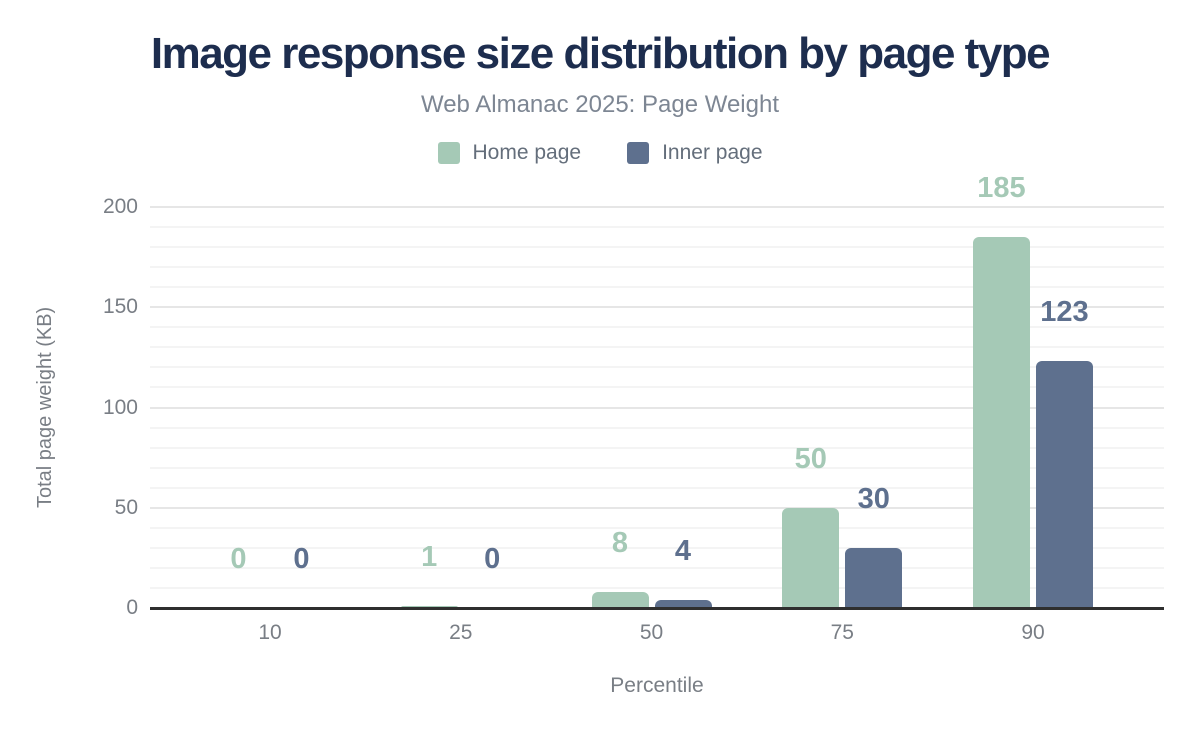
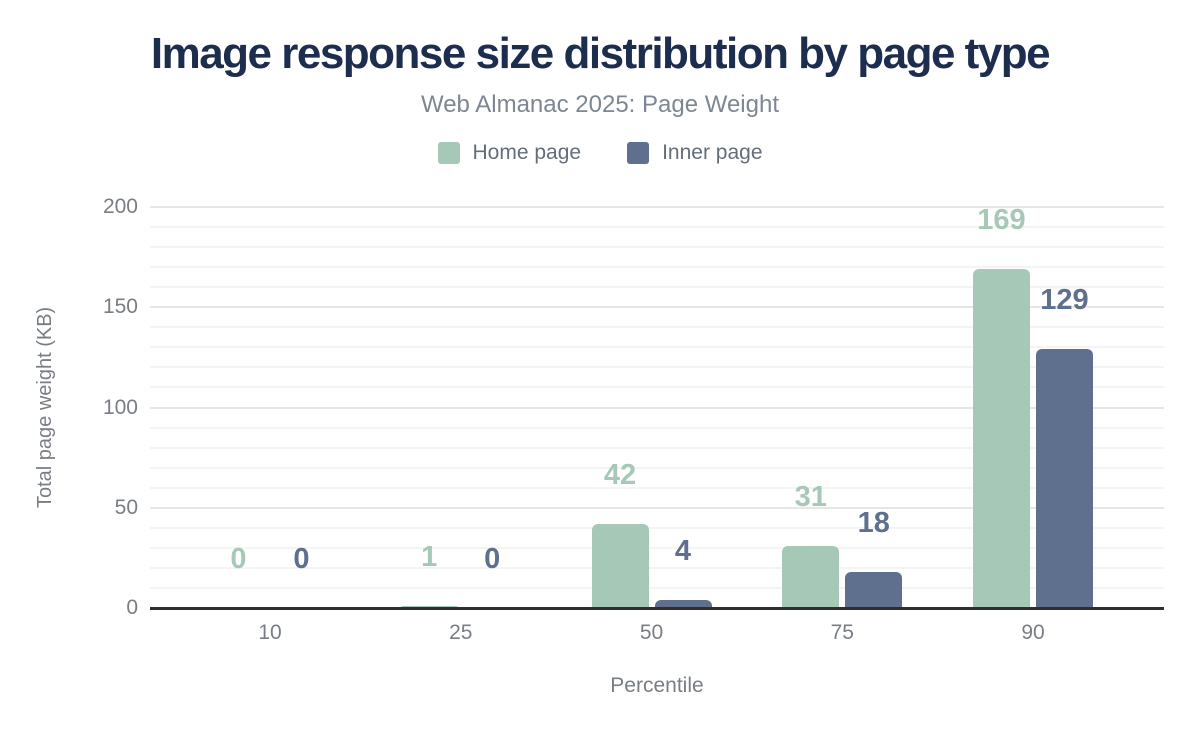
Home page/50: 8 -> 42
Home page/75: 50 -> 31
Inner page/75: 30 -> 18
Home page/90: 185 -> 169
Inner page/90: 123 -> 129
